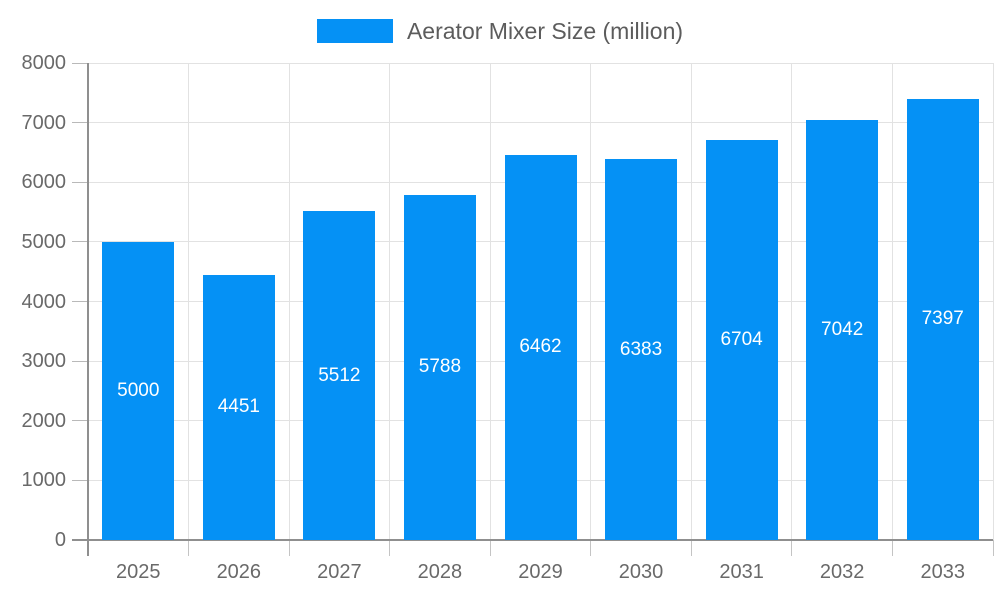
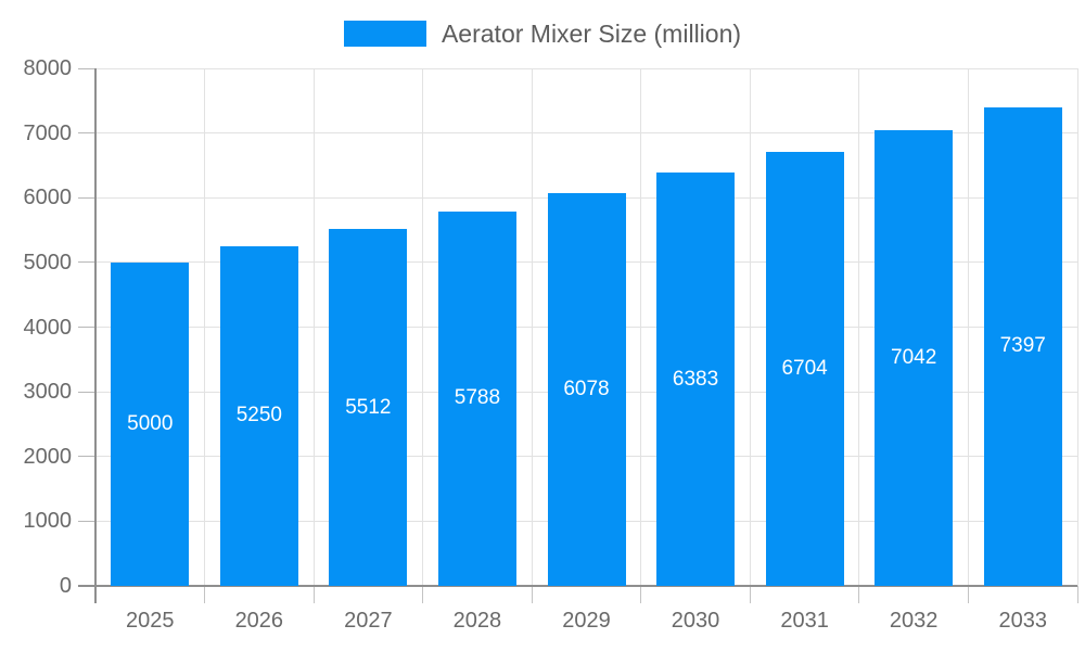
2026: 4451 -> 5250
2029: 6462 -> 6078
